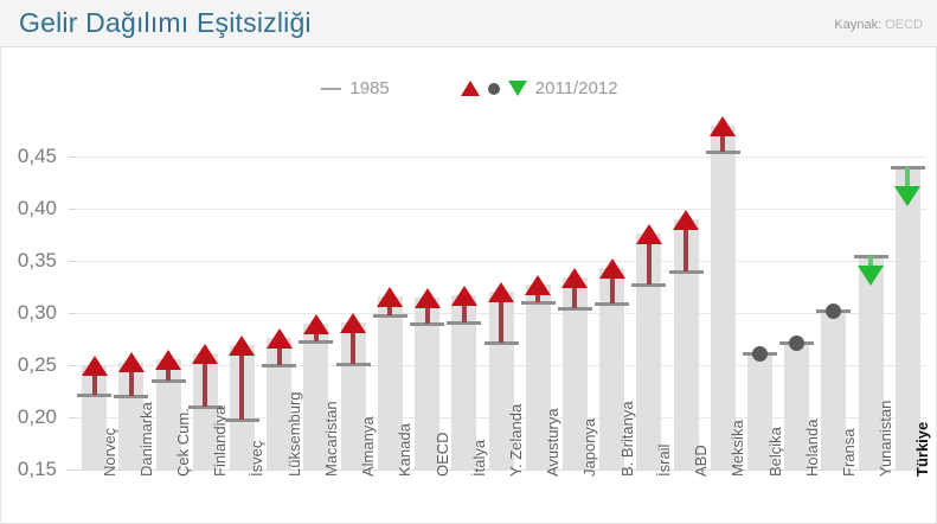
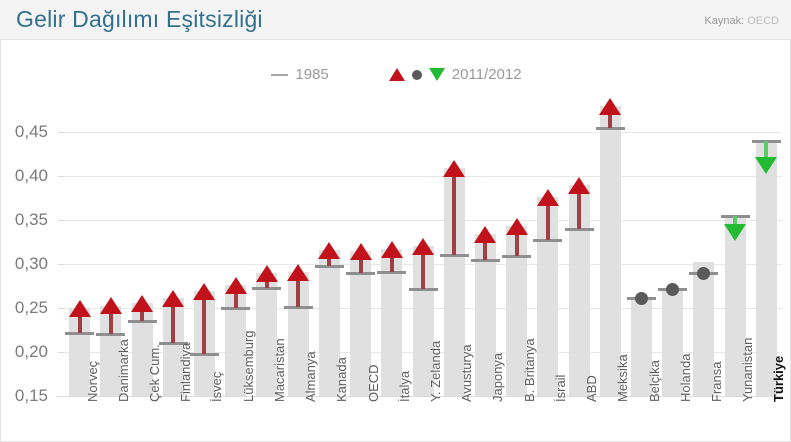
2011/2012/Avusturya: 0,33 -> 0,41
1985/Fransa: 0,30 -> 0,29
